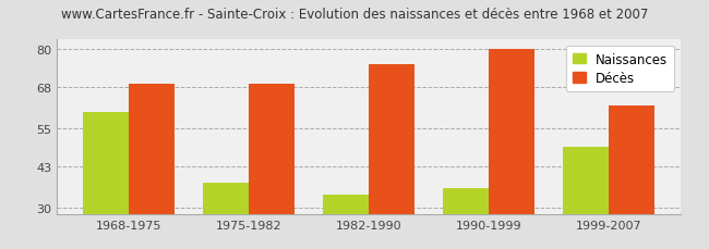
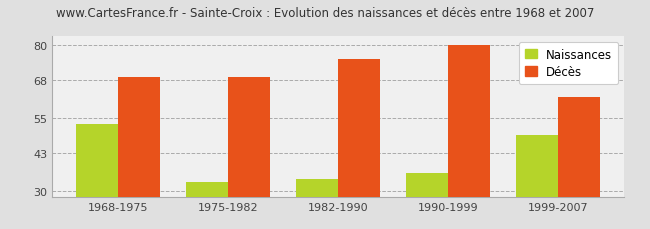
Naissances/1968-1975: 60 -> 53
Naissances/1975-1982: 38 -> 33
